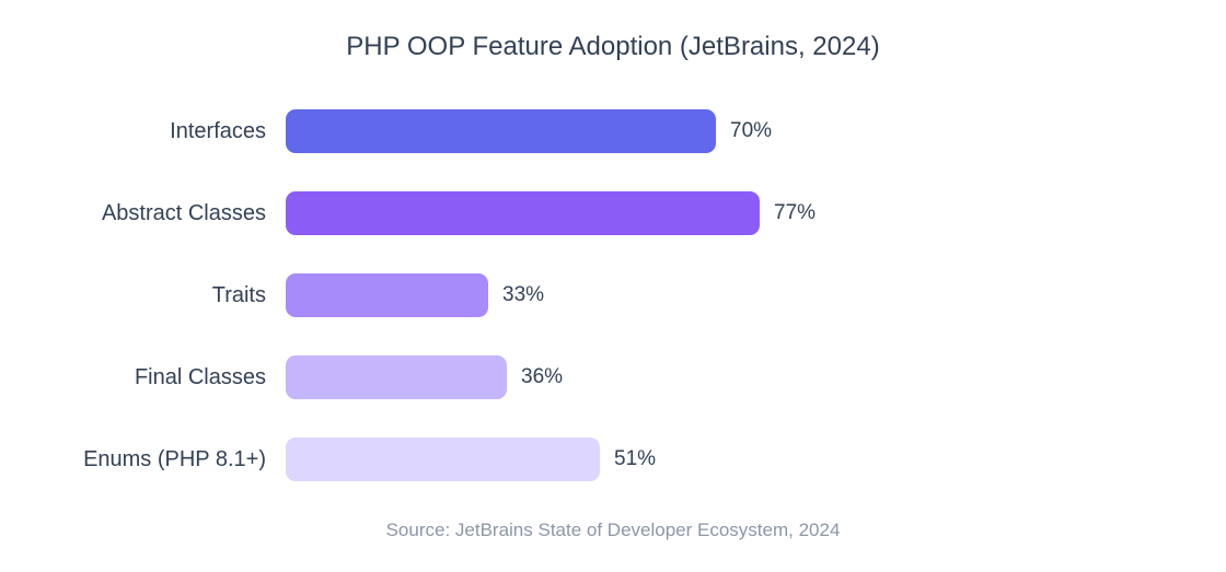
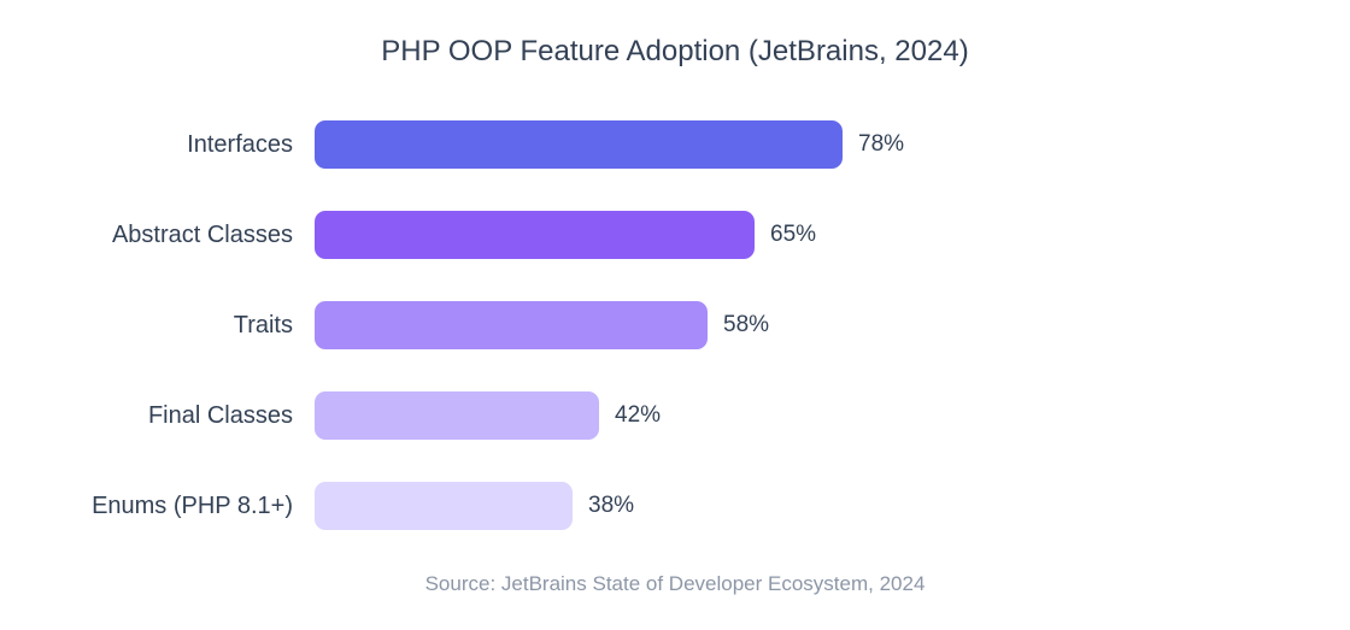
Interfaces: 70% -> 78%
Abstract Classes: 77% -> 65%
Traits: 33% -> 58%
Final Classes: 36% -> 42%
Enums (PHP 8.1+): 51% -> 38%
